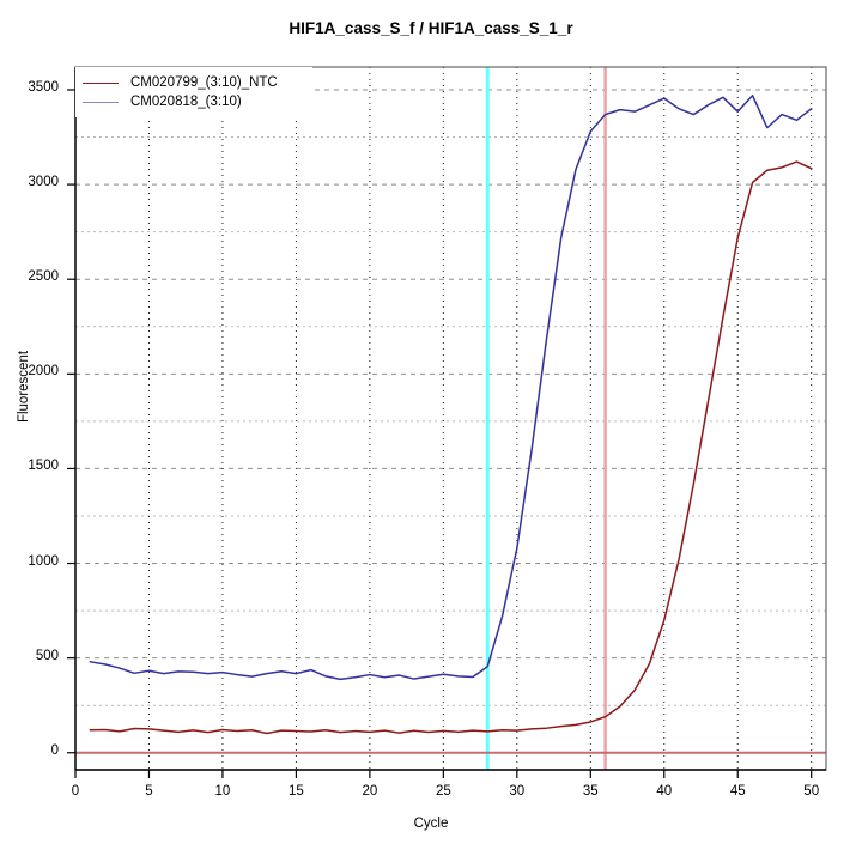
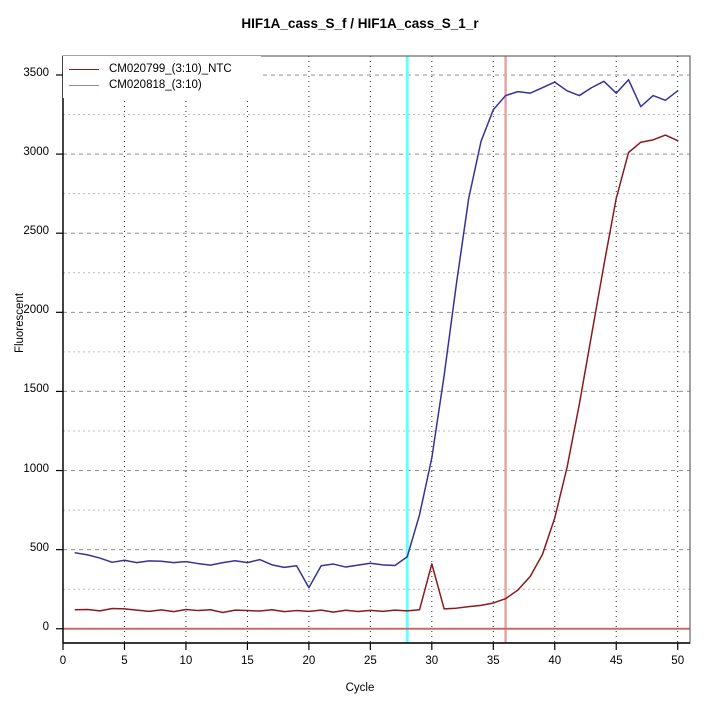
CM020818_(3:10)/20: 410 -> 260
CM020799_(3:10)_NTC/30: 120 -> 410
